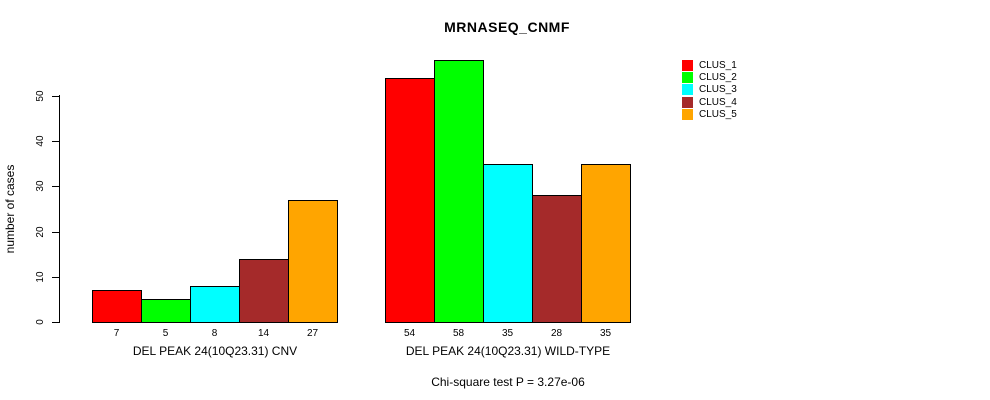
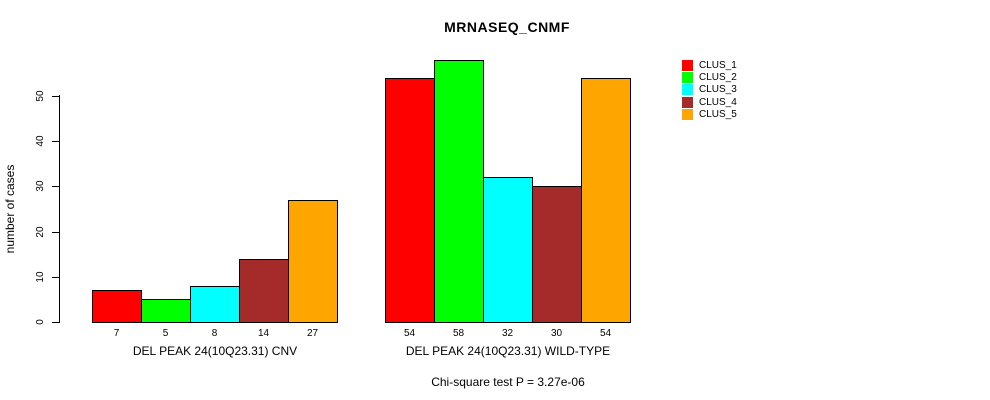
CLUS_3/DEL PEAK 24(10Q23.31) WILD-TYPE: 35 -> 32
CLUS_4/DEL PEAK 24(10Q23.31) WILD-TYPE: 28 -> 30
CLUS_5/DEL PEAK 24(10Q23.31) WILD-TYPE: 35 -> 54
